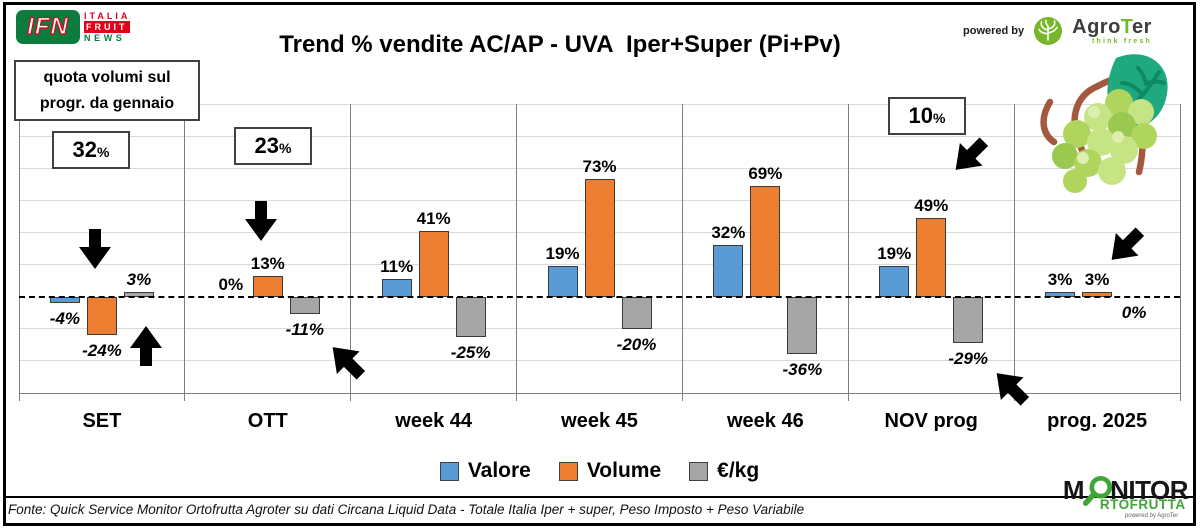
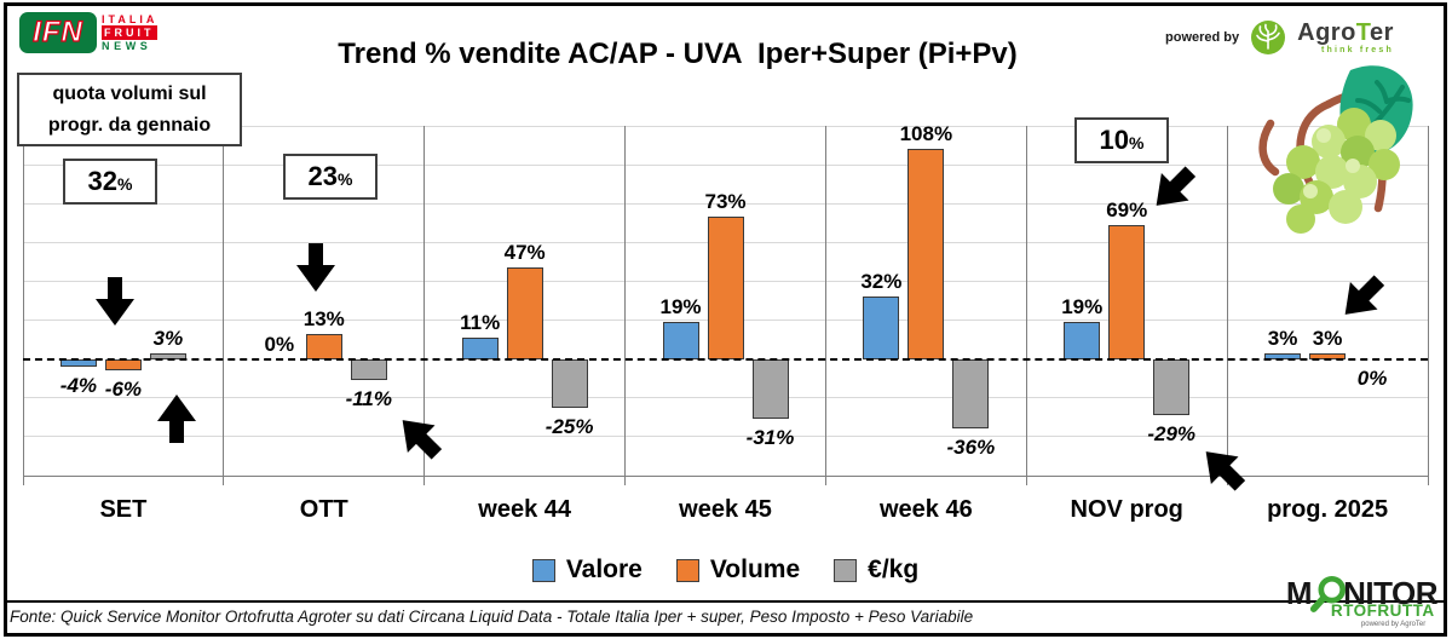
Volume/SET: -24% -> -6%
Volume/week 44: 41% -> 47%
€/kg/week 45: -20% -> -31%
Volume/week 46: 69% -> 108%
Volume/NOV prog: 49% -> 69%
